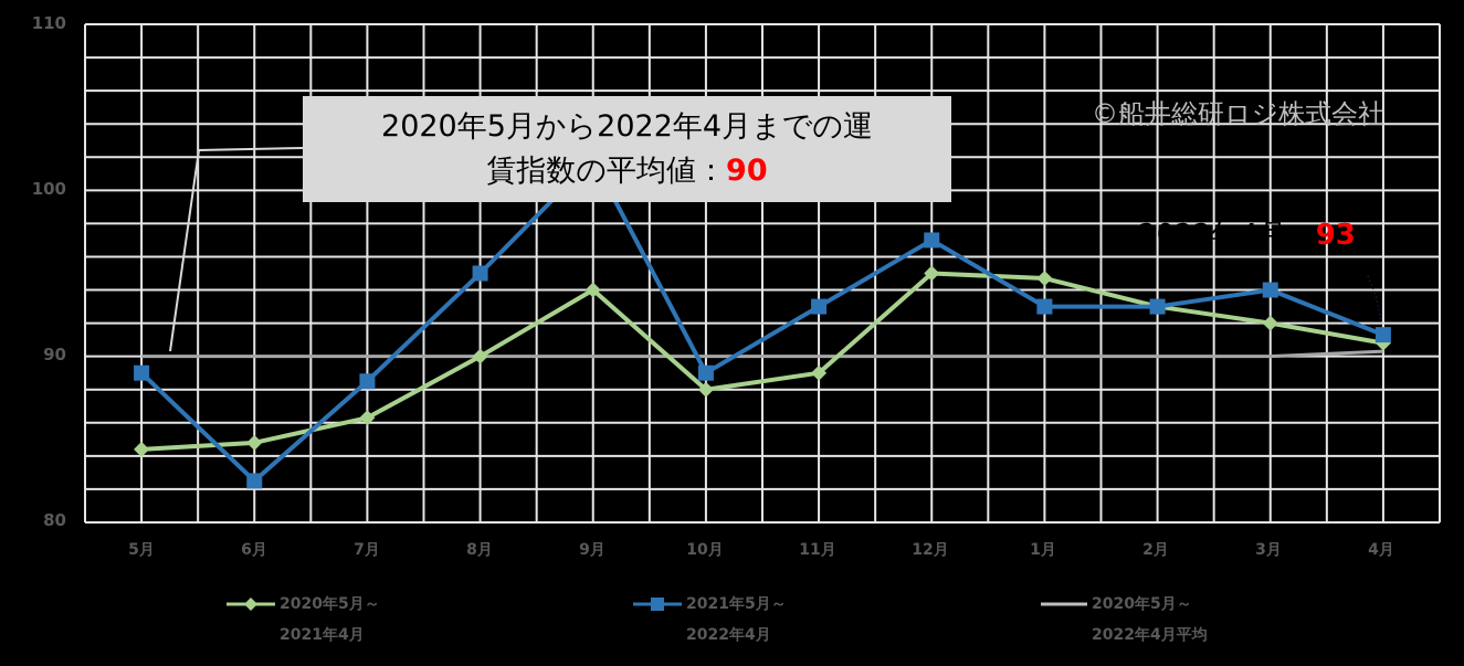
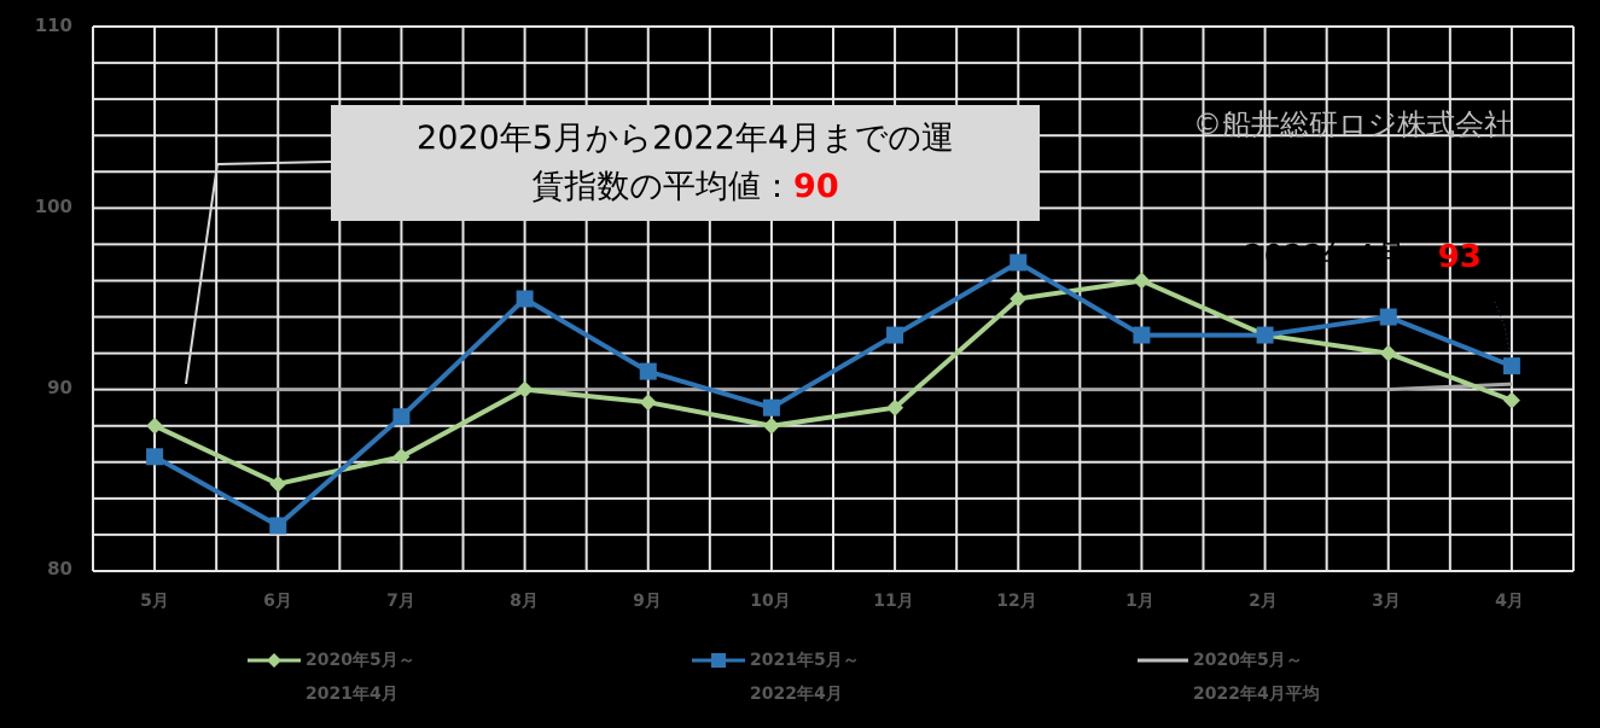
2020年5月～2021年4月/5月: 84.4 -> 88.0
2021年5月～2022年4月/5月: 89.0 -> 86.3
2020年5月～2021年4月/9月: 94.0 -> 89.3
2021年5月～2022年4月/9月: 101.9 -> 91.0
2020年5月～2021年4月/1月: 94.7 -> 96.0
2020年5月～2021年4月/4月: 90.8 -> 89.4
